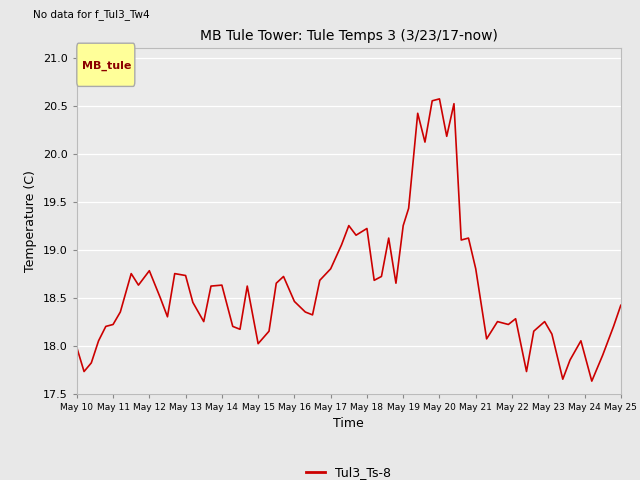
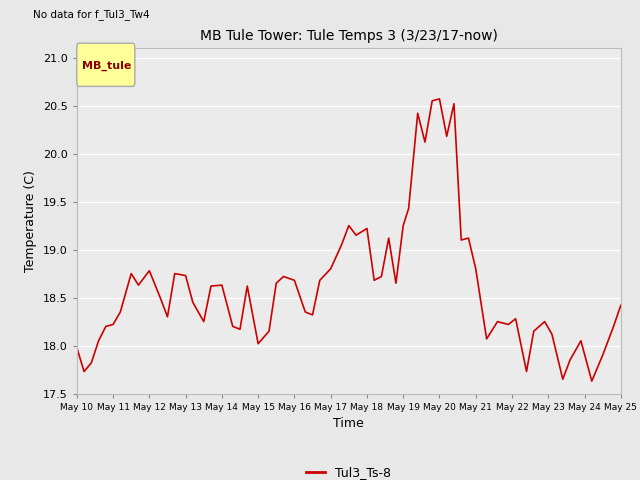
May 16: 18.46 -> 18.68
